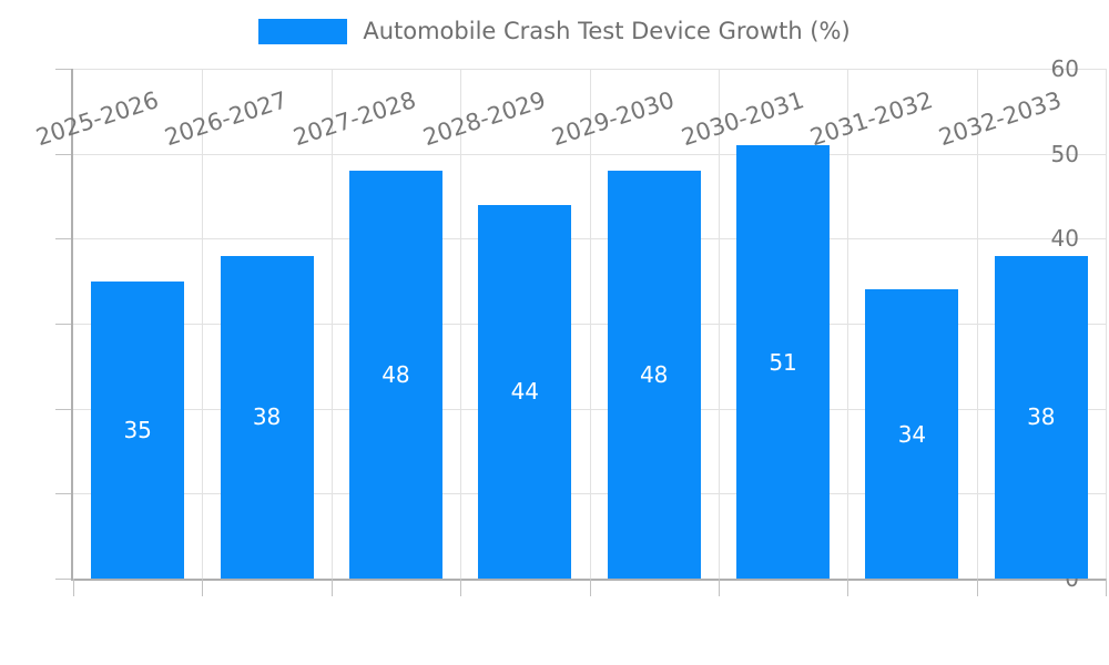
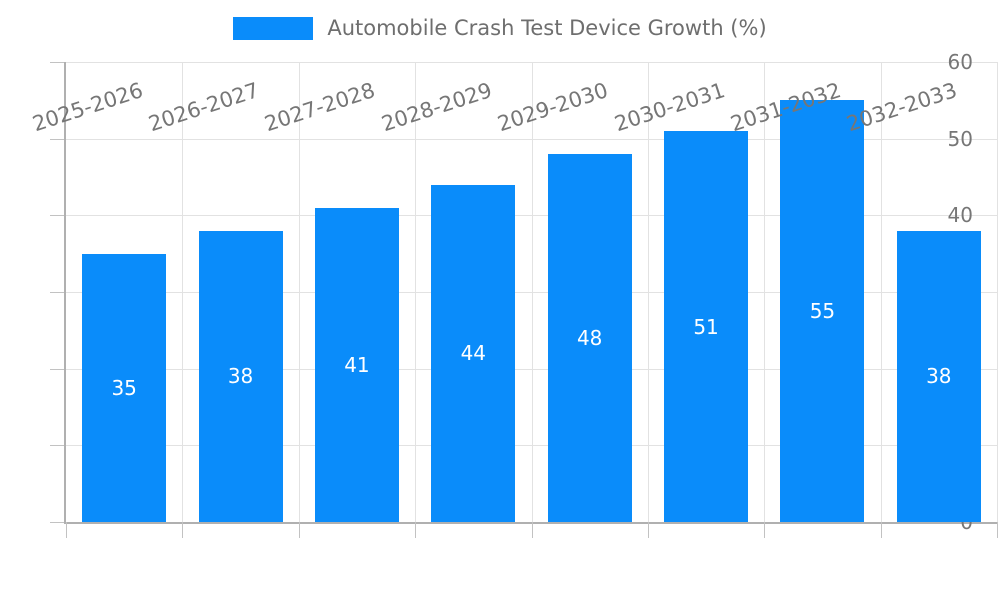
2027-2028: 48 -> 41
2031-2032: 34 -> 55
